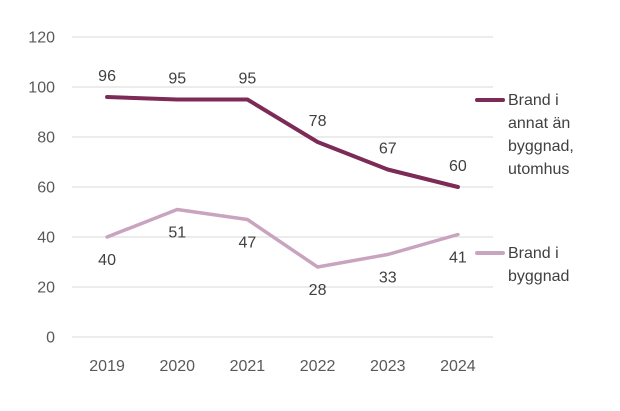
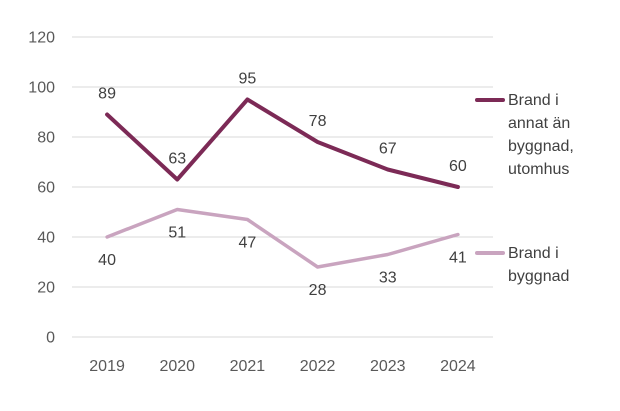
Brand i annat än byggnad, utomhus/2019: 96 -> 89
Brand i annat än byggnad, utomhus/2020: 95 -> 63
